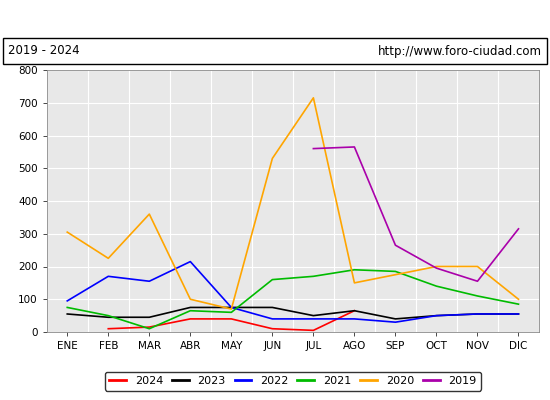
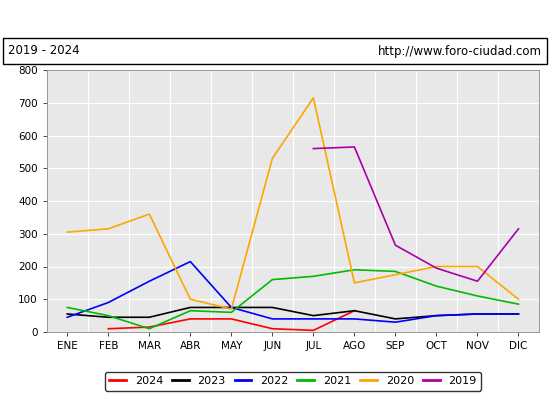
2022/ENE: 95 -> 45
2022/FEB: 170 -> 90
2020/FEB: 225 -> 315
